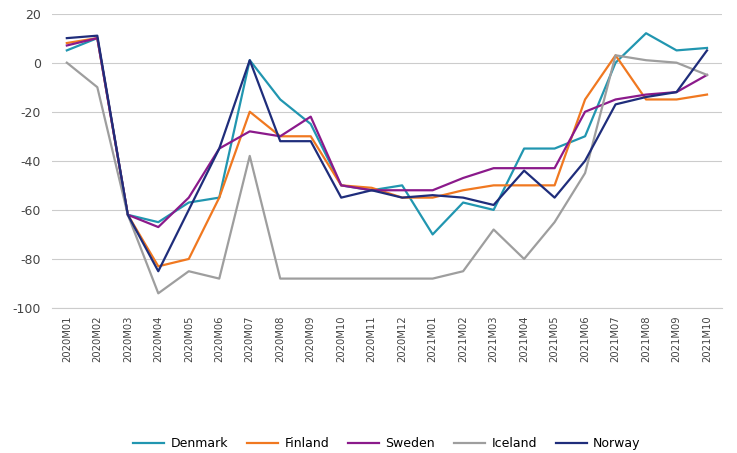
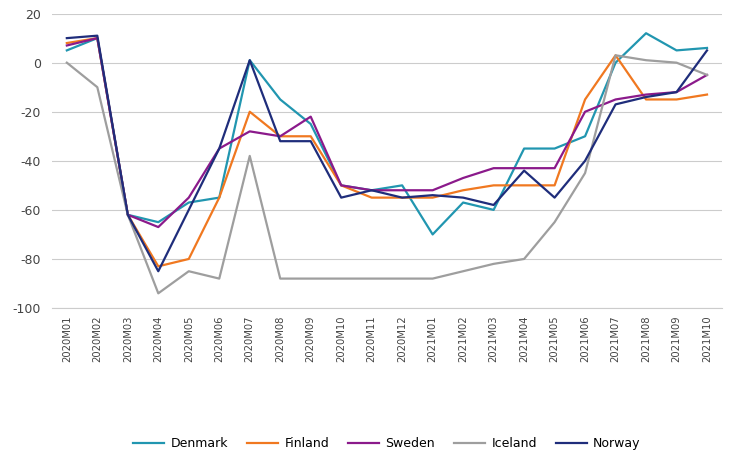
Finland/2020M11: -51 -> -55
Iceland/2021M03: -68 -> -82
